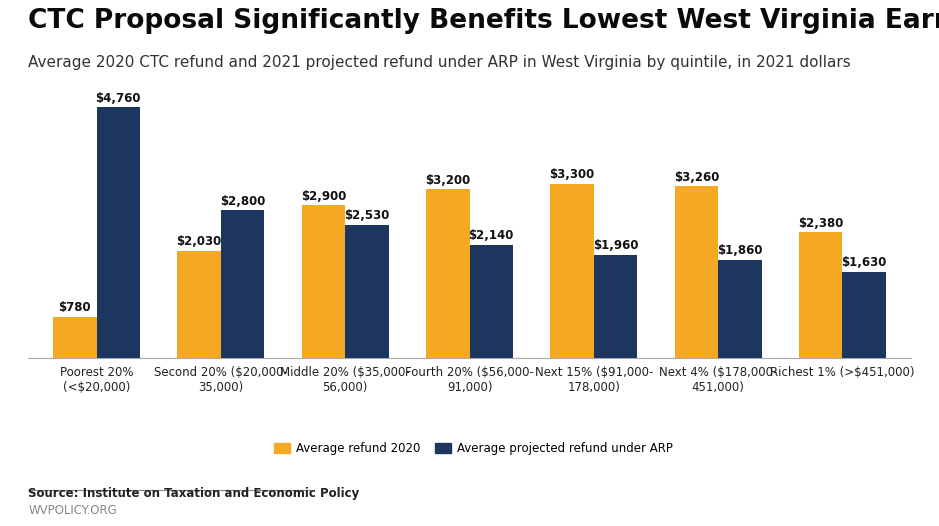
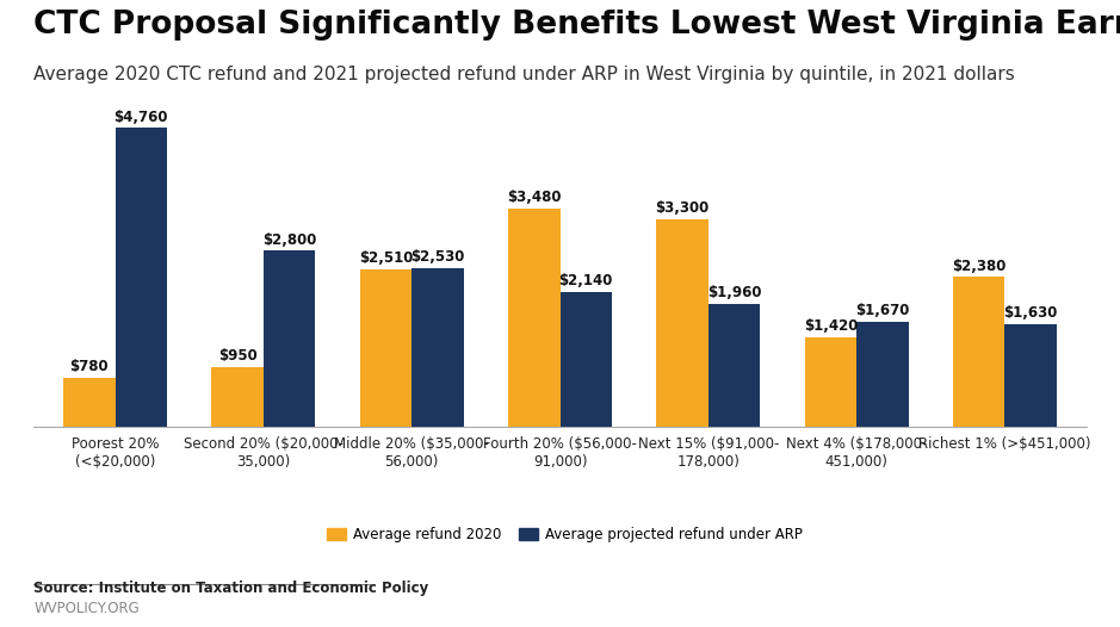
Average refund 2020/Second 20% ($20,000- 35,000): $2,030 -> $950
Average refund 2020/Middle 20% ($35,000- 56,000): $2,900 -> $2,510
Average refund 2020/Fourth 20% ($56,000- 91,000): $3,200 -> $3,480
Average refund 2020/Next 4% ($178,000- 451,000): $3,260 -> $1,420
Average projected refund under ARP/Next 4% ($178,000- 451,000): $1,860 -> $1,670
